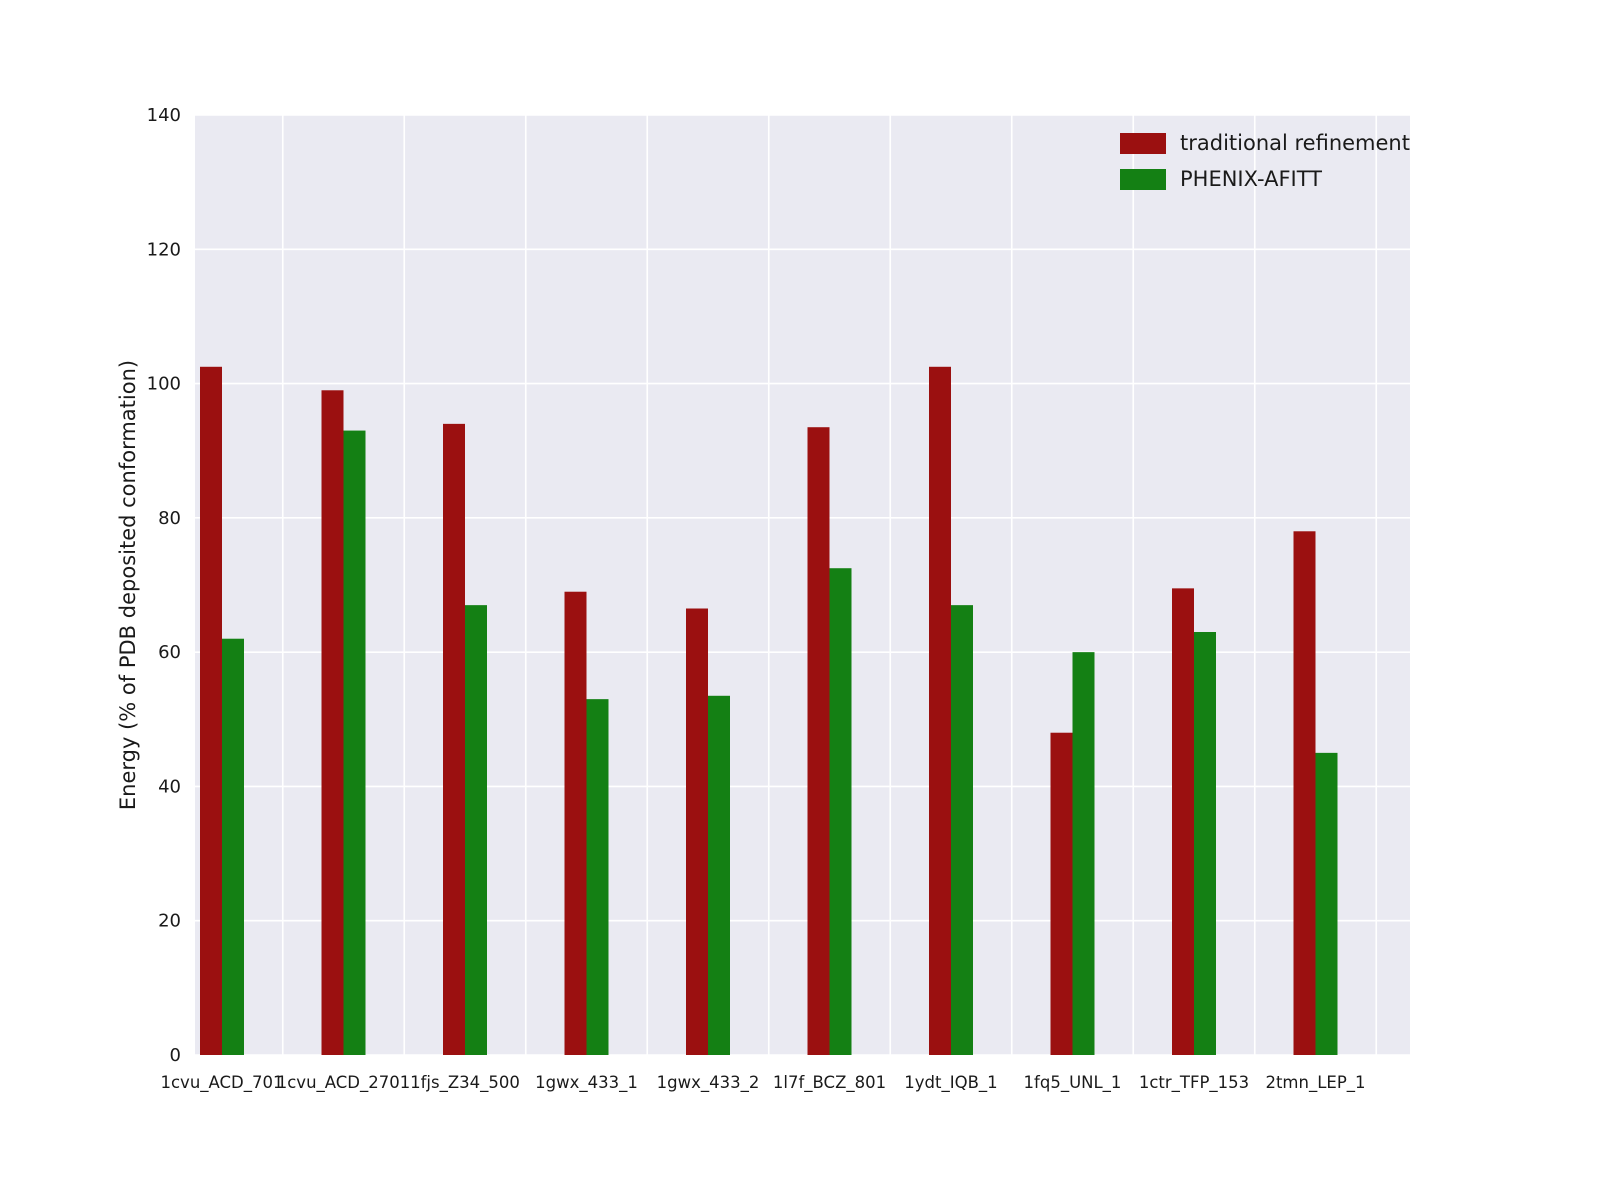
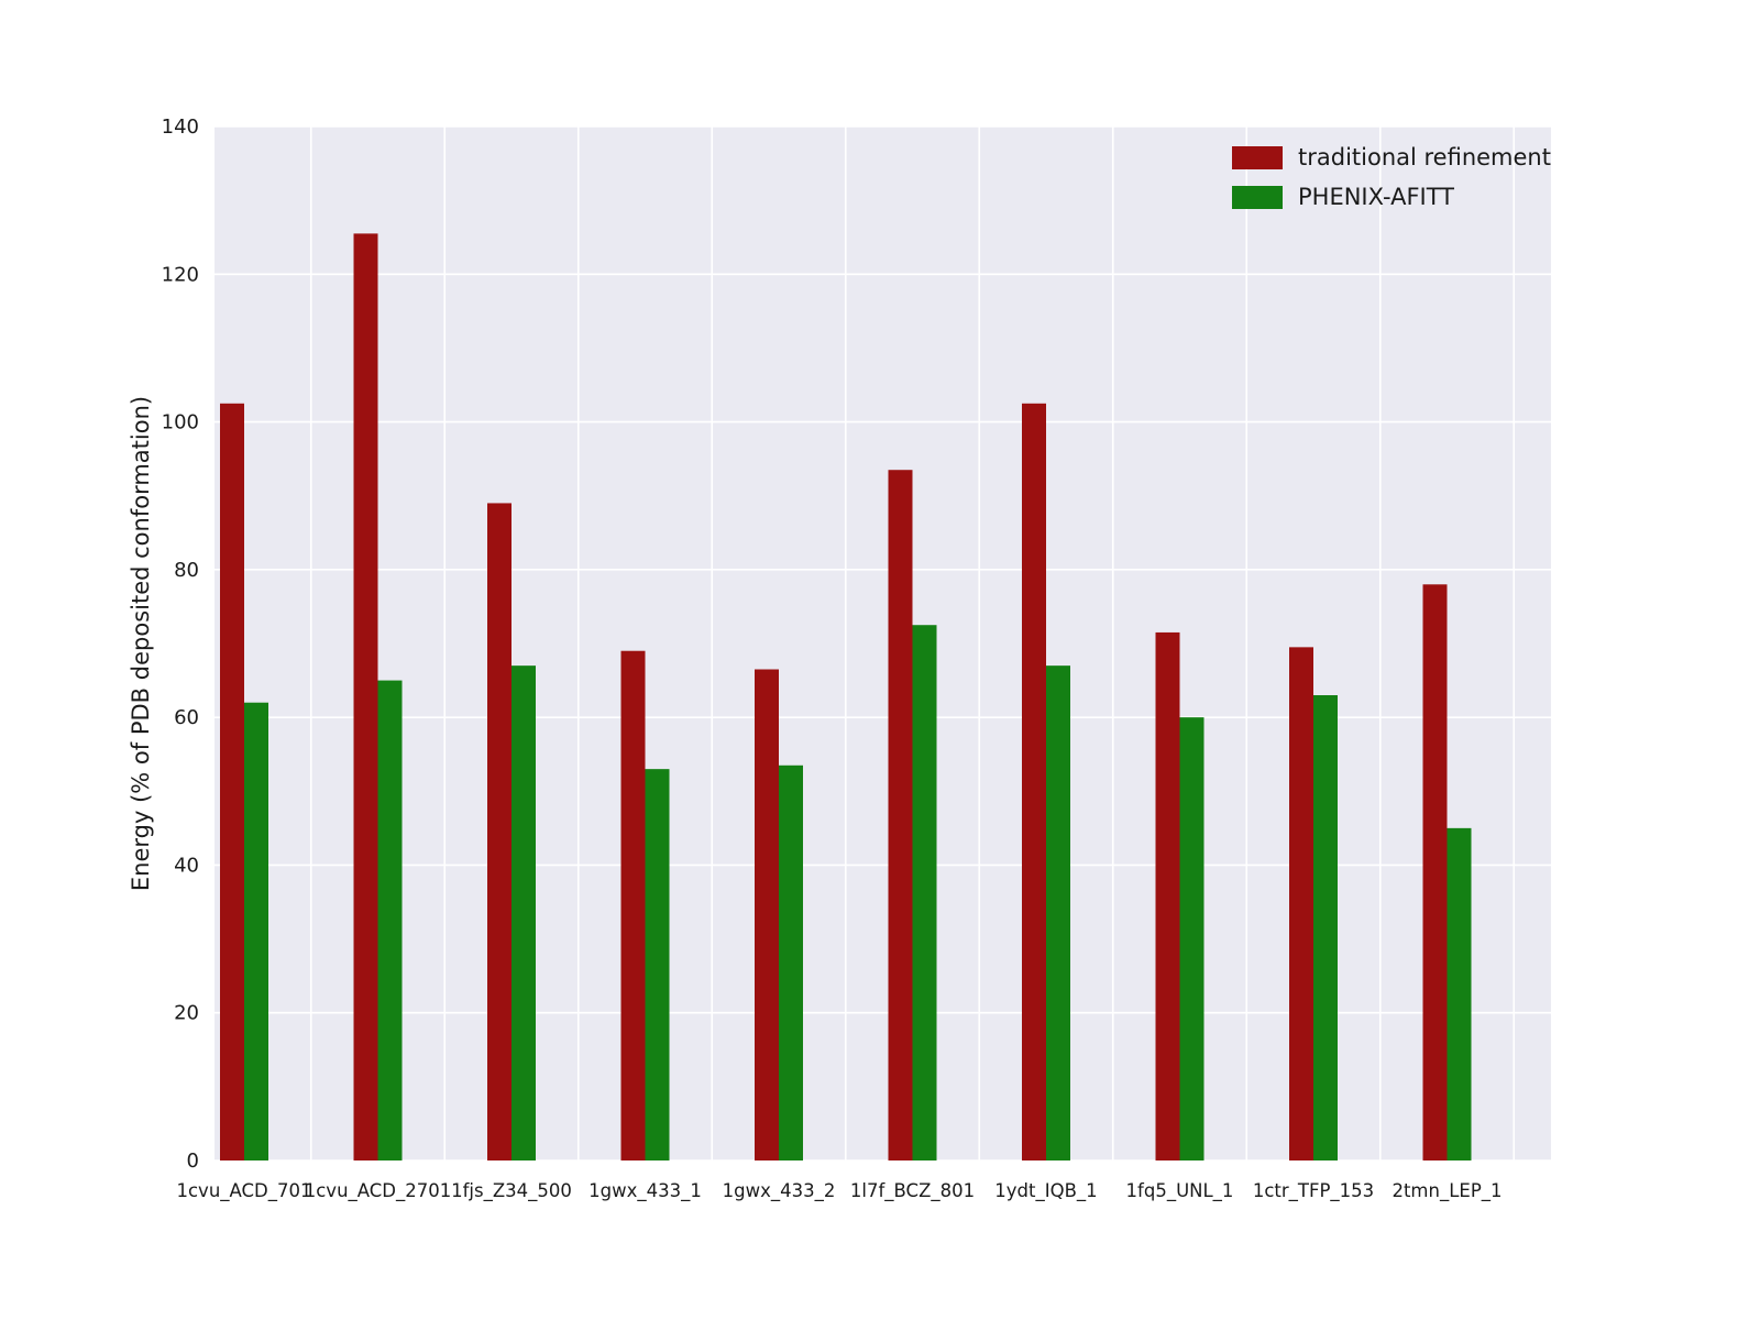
traditional refinement/1cvu_ACD_2701: 99 -> 126
PHENIX-AFITT/1cvu_ACD_2701: 93 -> 65
traditional refinement/1fjs_Z34_500: 94 -> 89
traditional refinement/1fq5_UNL_1: 48 -> 72
